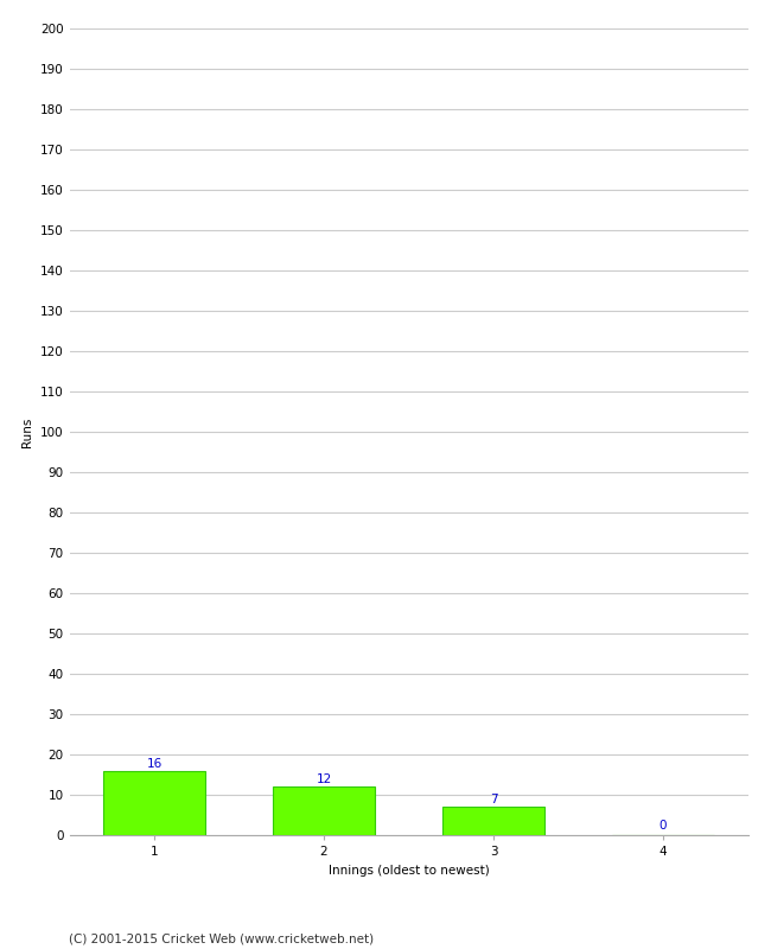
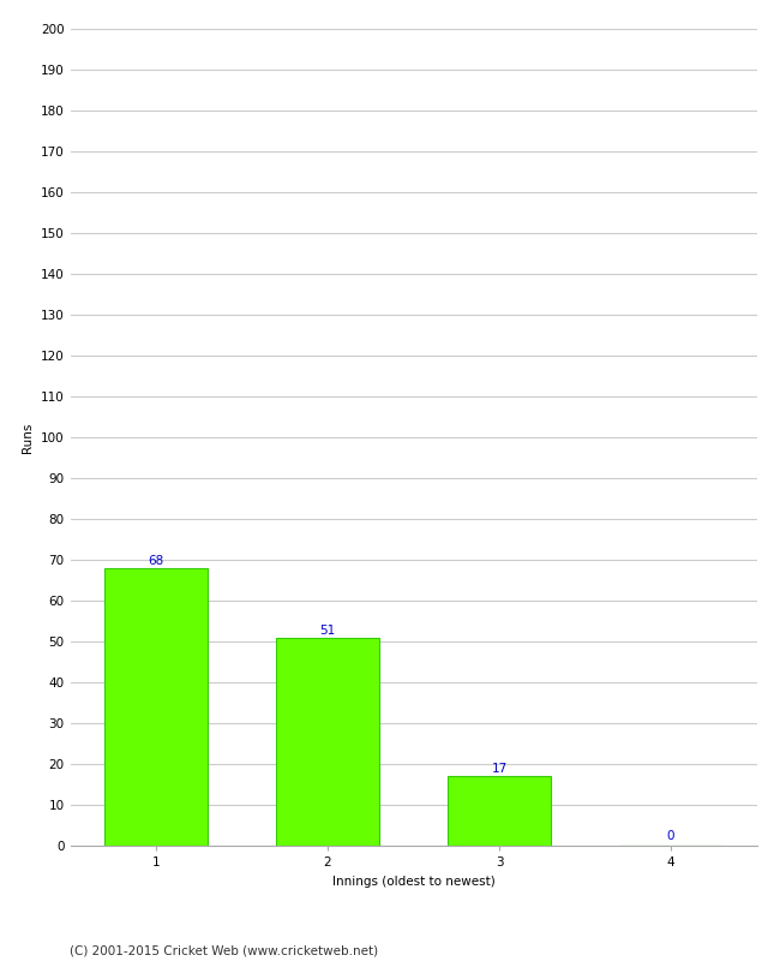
1: 16 -> 68
2: 12 -> 51
3: 7 -> 17
